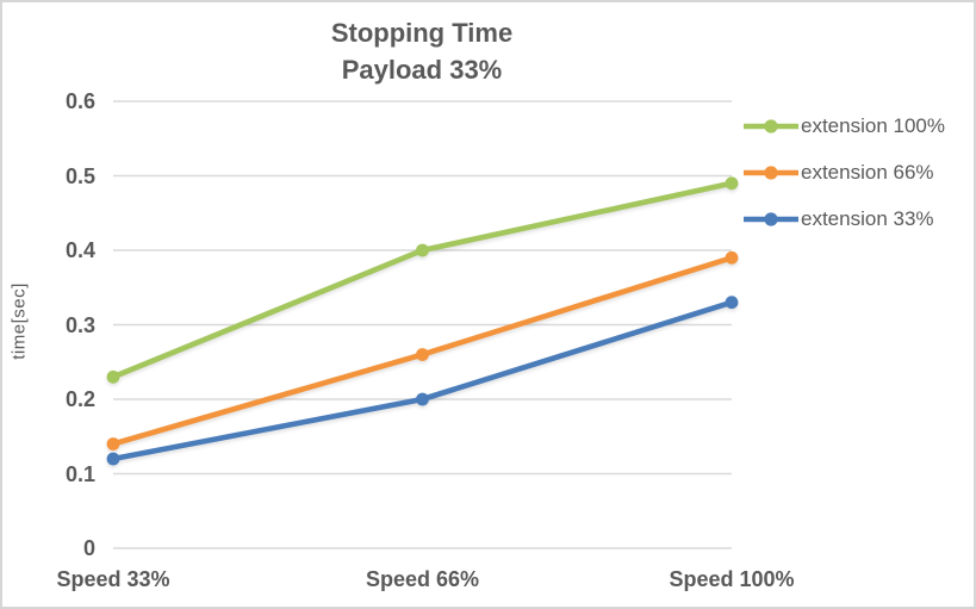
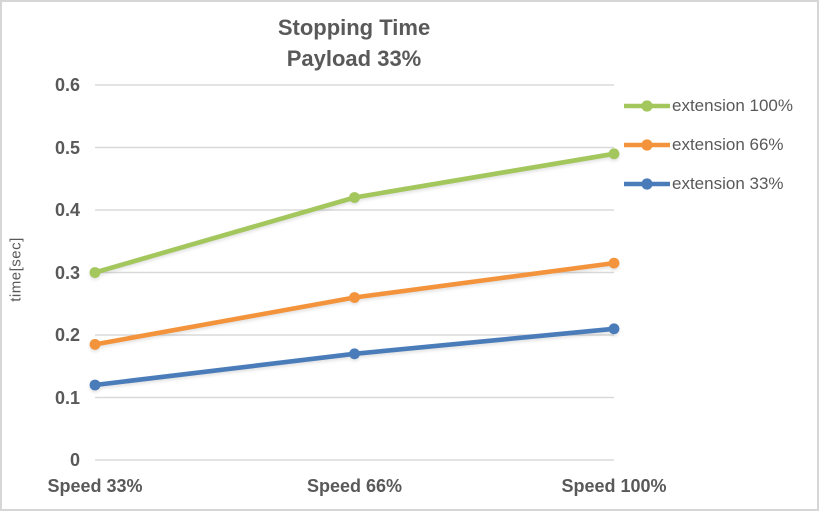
extension 100%/Speed 33%: 0.23 -> 0.30
extension 66%/Speed 33%: 0.14 -> 0.18
extension 100%/Speed 66%: 0.40 -> 0.42
extension 33%/Speed 66%: 0.20 -> 0.17
extension 66%/Speed 100%: 0.39 -> 0.32
extension 33%/Speed 100%: 0.33 -> 0.21
